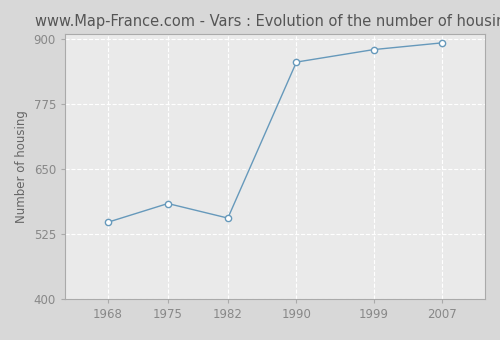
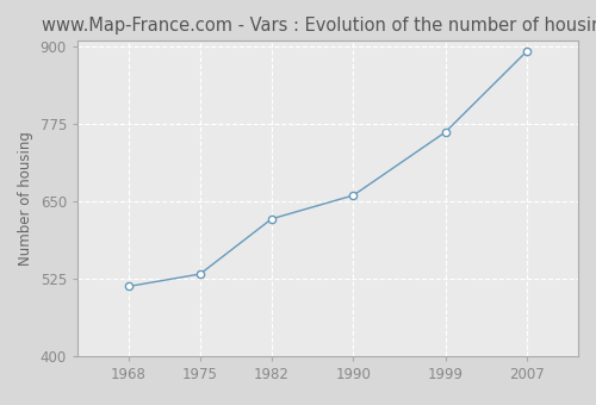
1968: 548 -> 513
1975: 584 -> 533
1982: 556 -> 622
1990: 856 -> 660
1999: 880 -> 762
